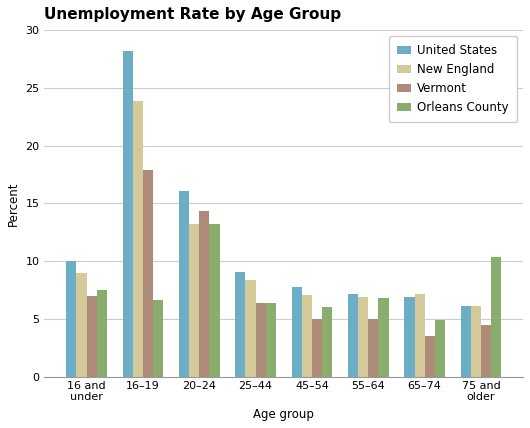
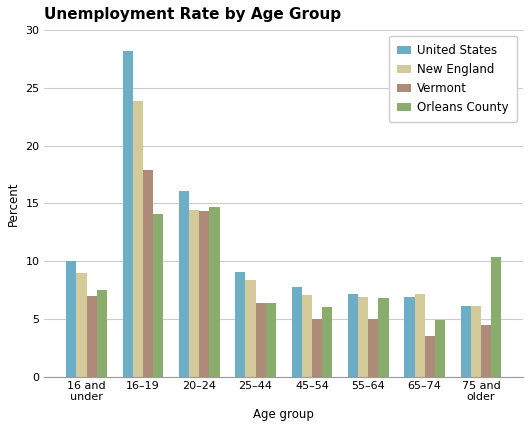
Orleans County/16–19: 6.6 -> 14.1
New England/20–24: 13.2 -> 14.4
Orleans County/20–24: 13.2 -> 14.7
